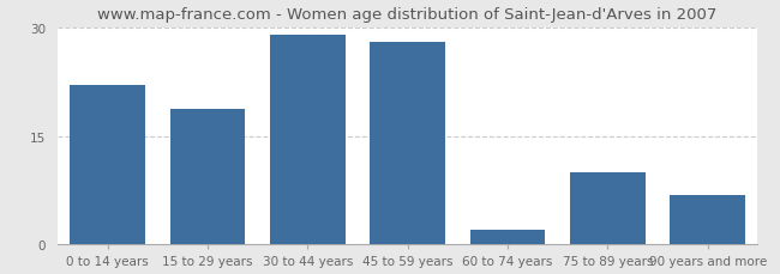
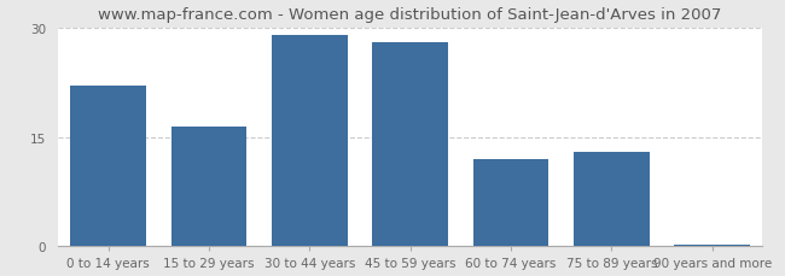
15 to 29 years: 18.8 -> 16.5
60 to 74 years: 2.0 -> 12.0
75 to 89 years: 10.0 -> 13.0
90 years and more: 6.8 -> 0.3
